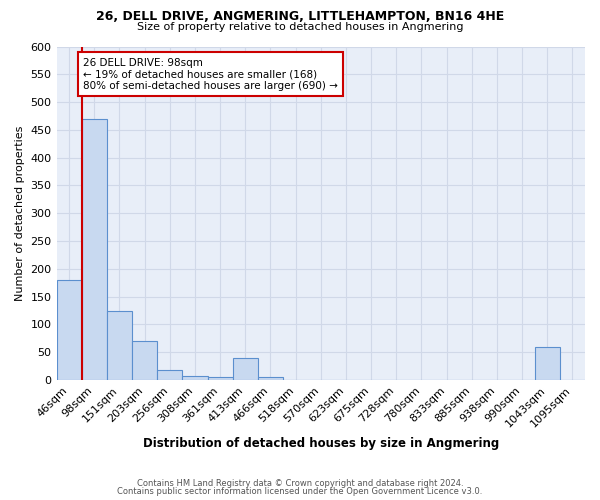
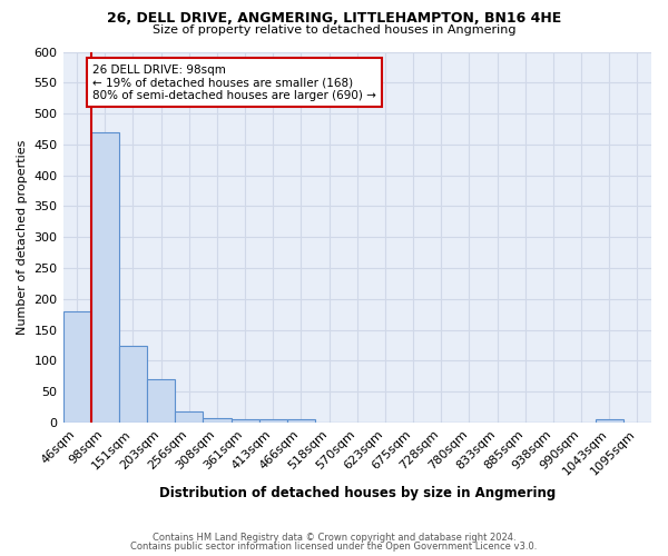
413sqm: 40 -> 5
1043sqm: 60 -> 5
